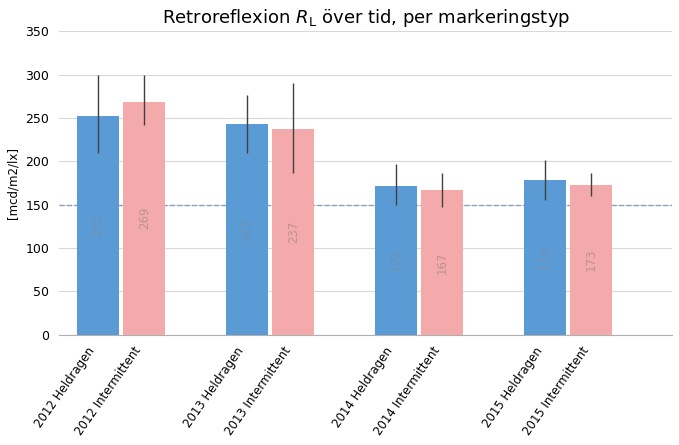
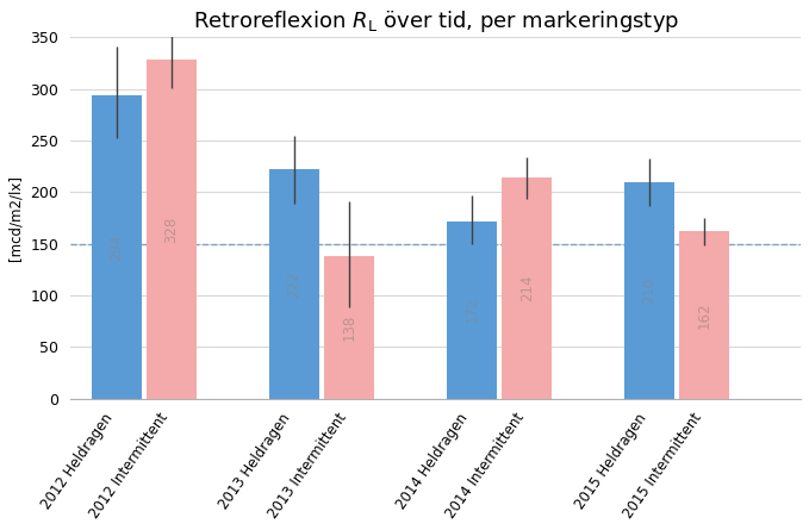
2012 Heldragen: 252 -> 294
2012 Intermittent: 269 -> 328
2013 Heldragen: 243 -> 222
2013 Intermittent: 237 -> 138
2014 Intermittent: 167 -> 214
2015 Heldragen: 178 -> 210
2015 Intermittent: 173 -> 162
